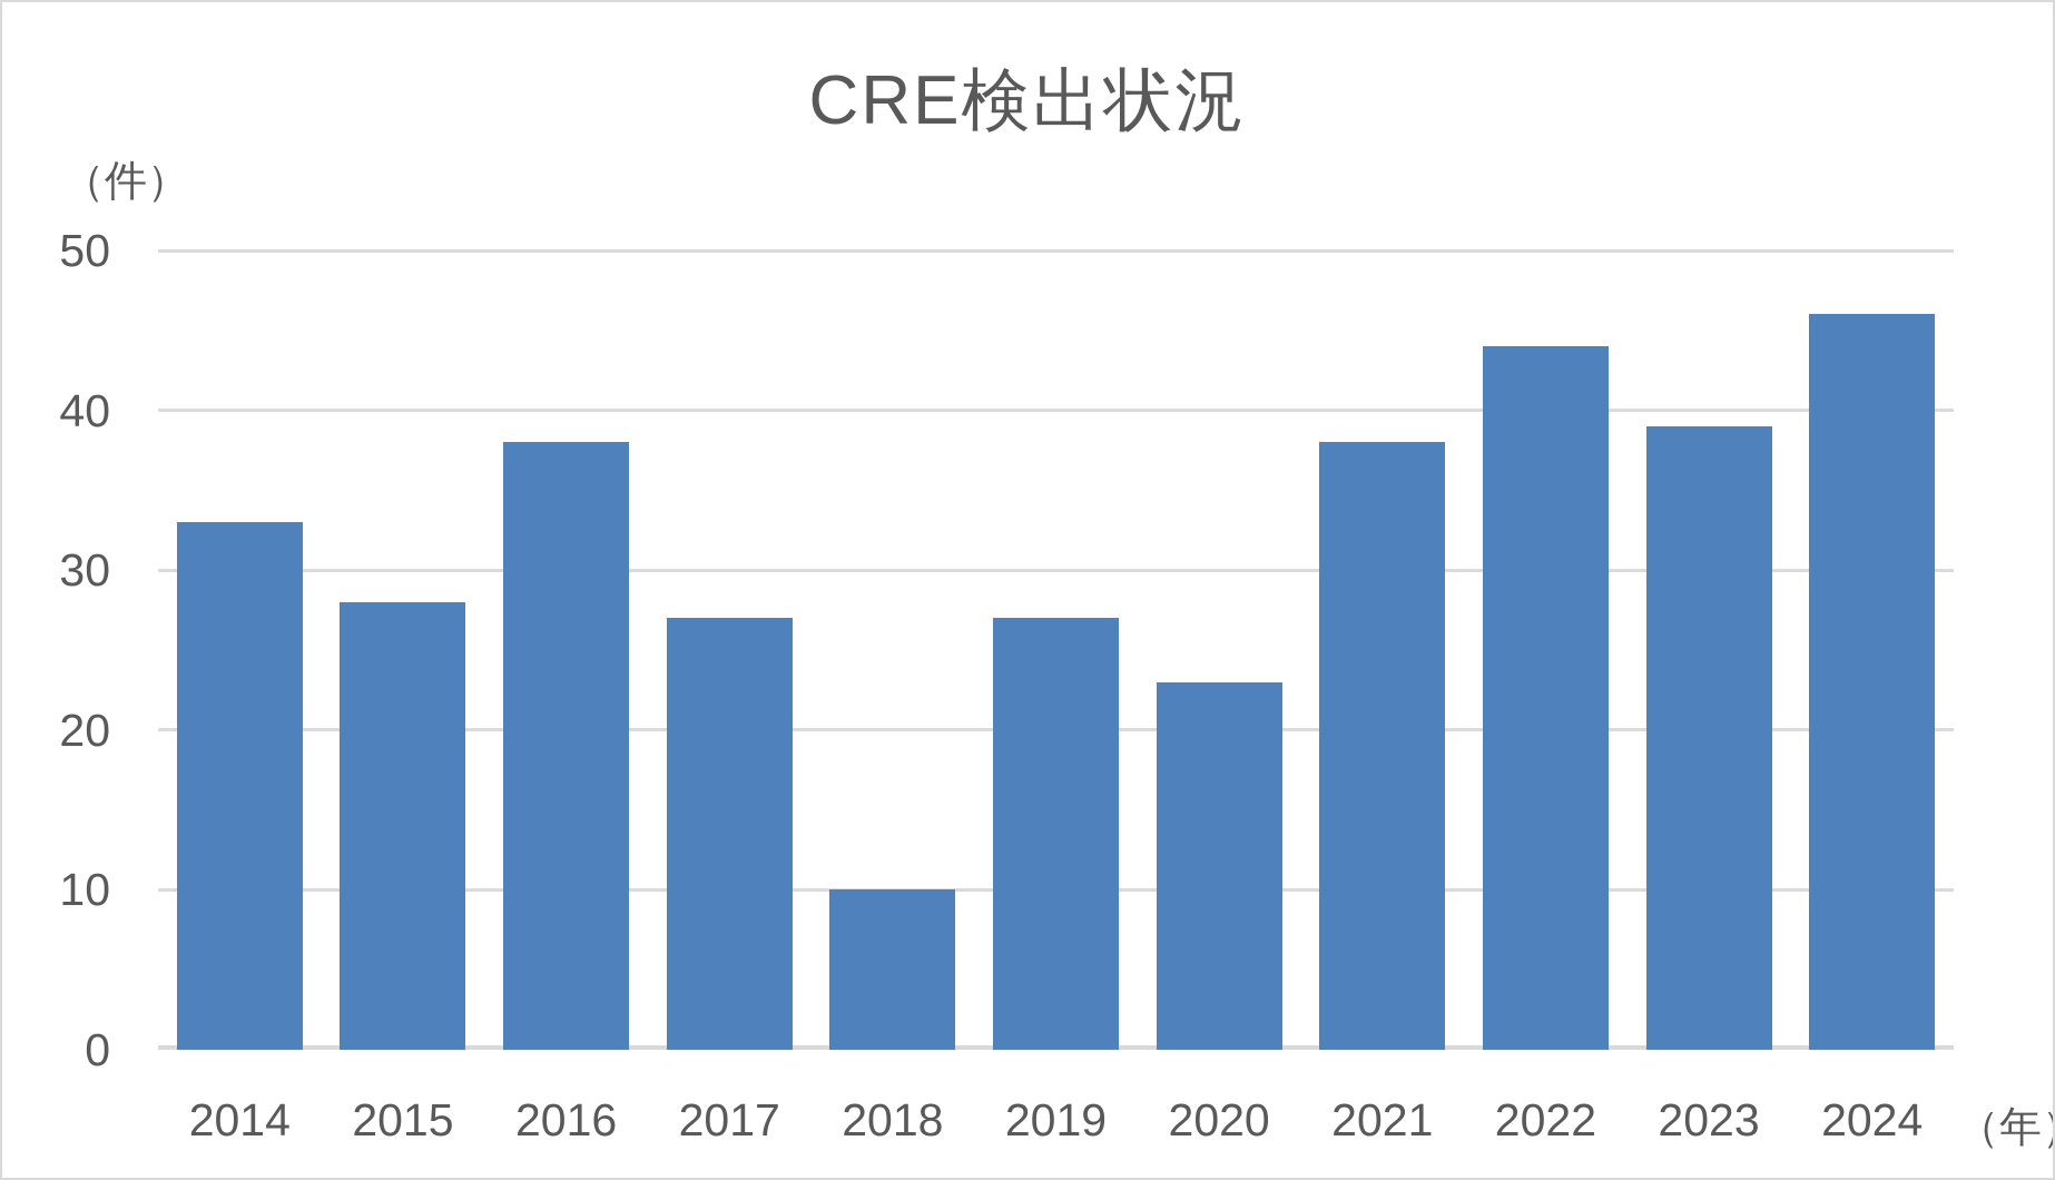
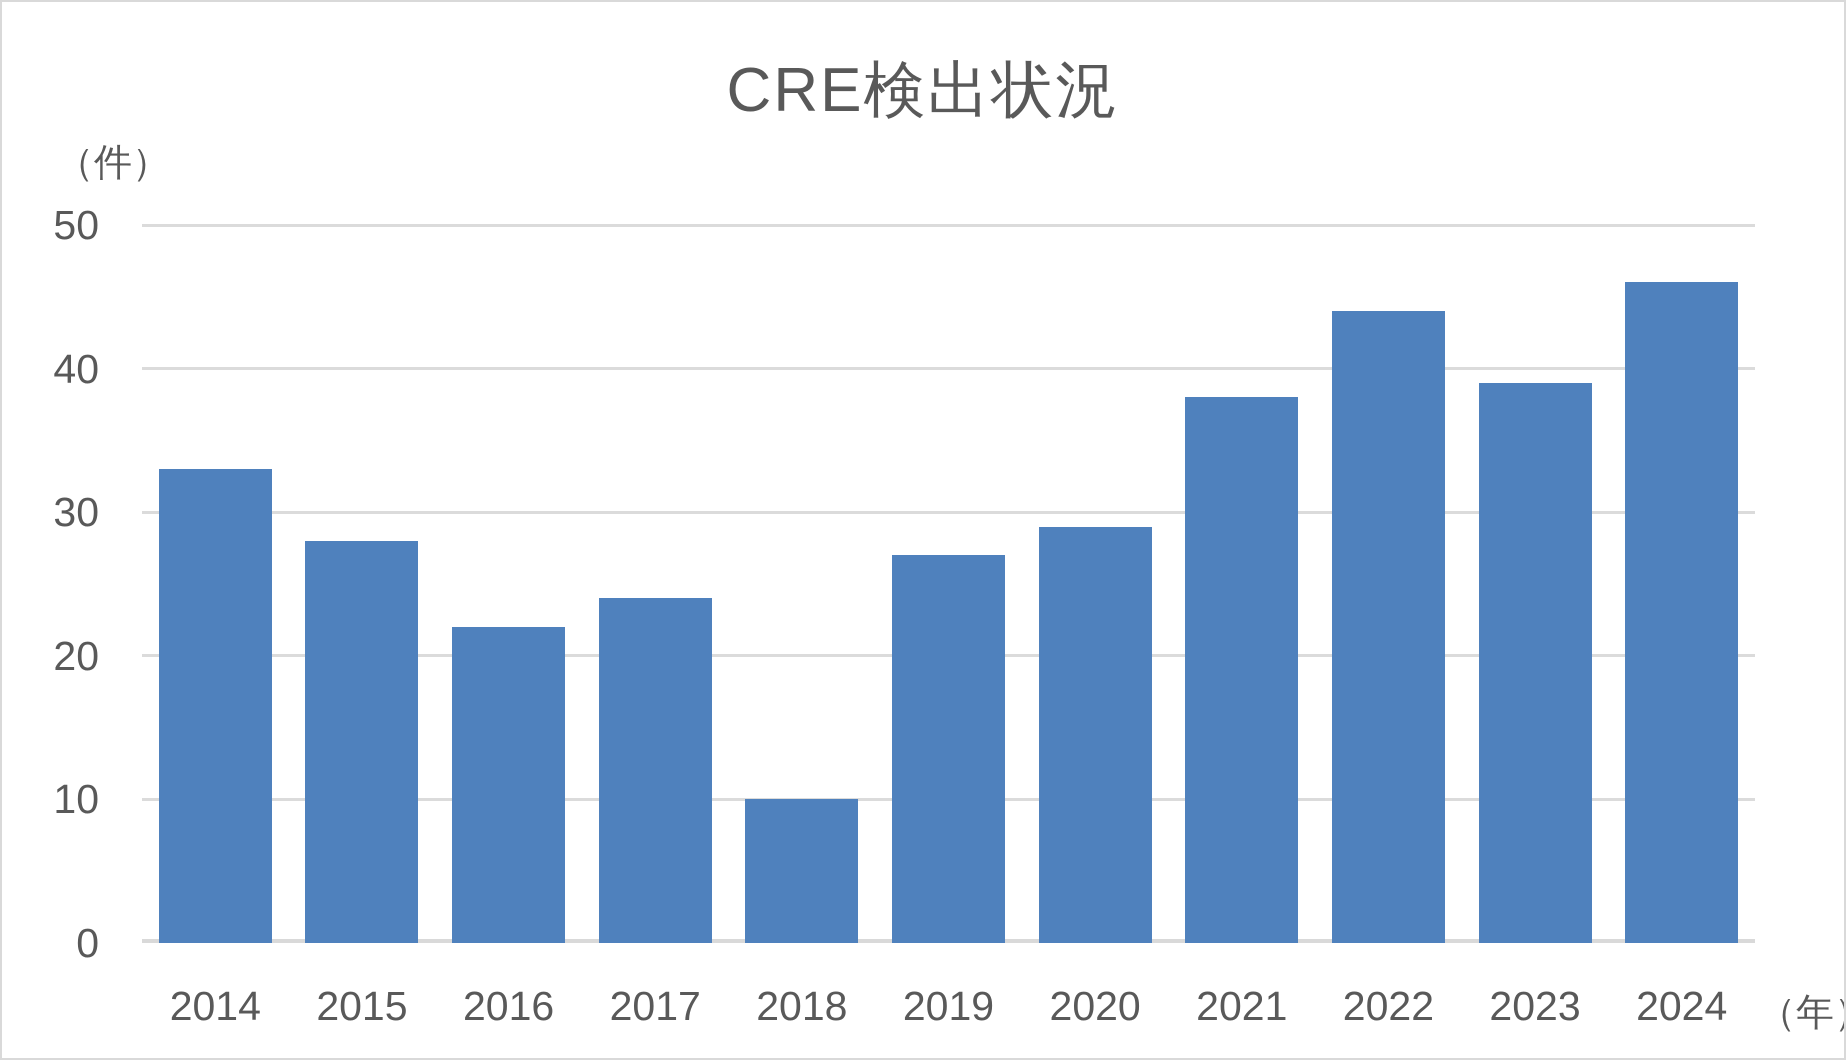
2016: 38 -> 22
2017: 27 -> 24
2020: 23 -> 29
